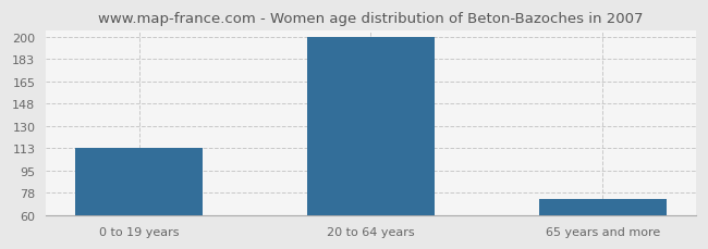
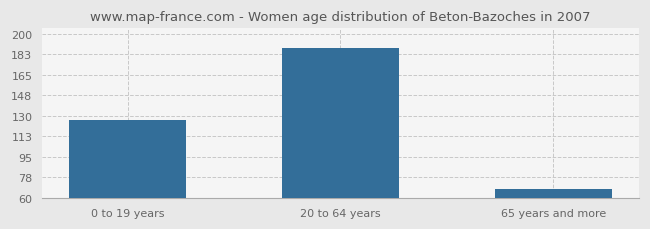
0 to 19 years: 113 -> 127
20 to 64 years: 200 -> 188
65 years and more: 73 -> 68
